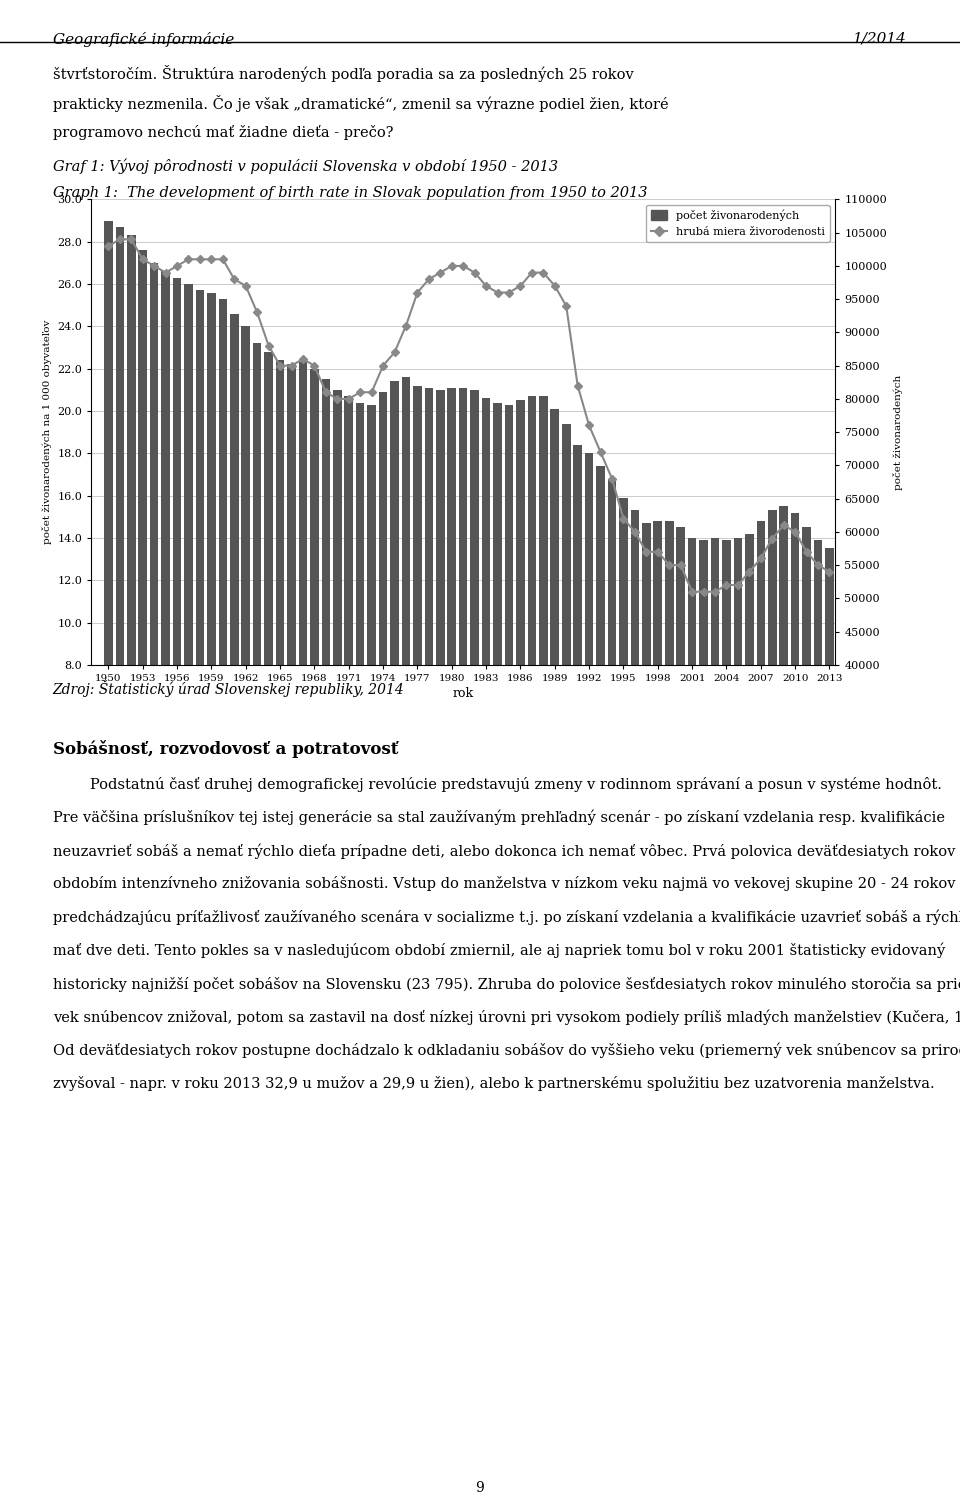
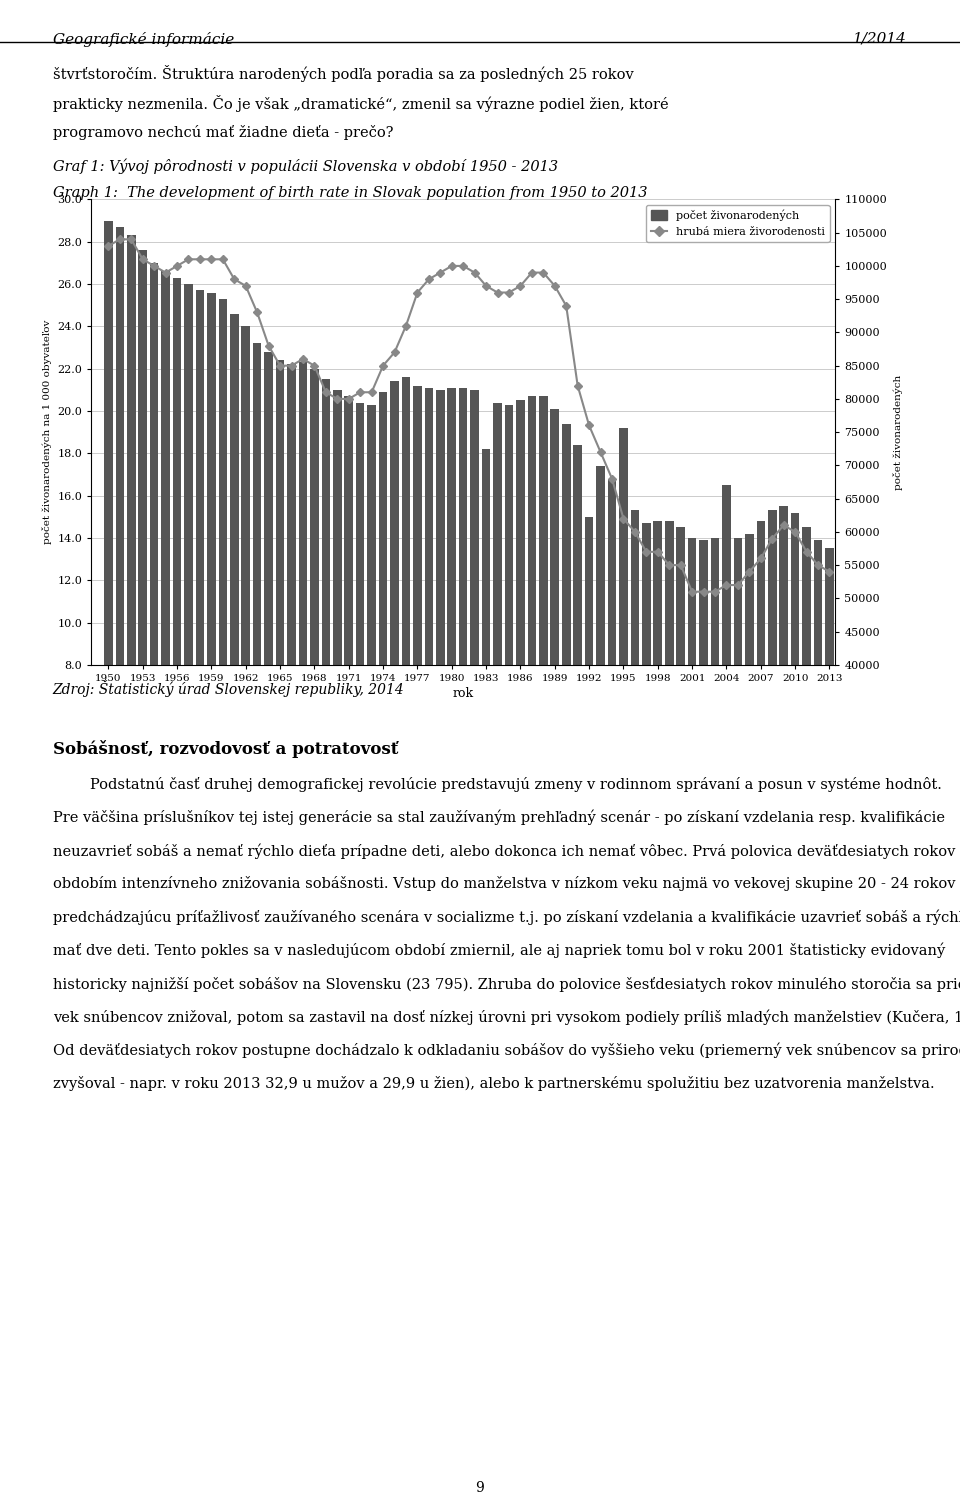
počet živonarodených/1983: 20.6 -> 18.2
počet živonarodených/1992: 18.0 -> 15.0
počet živonarodených/1995: 15.9 -> 19.2
počet živonarodených/2004: 13.9 -> 16.5
